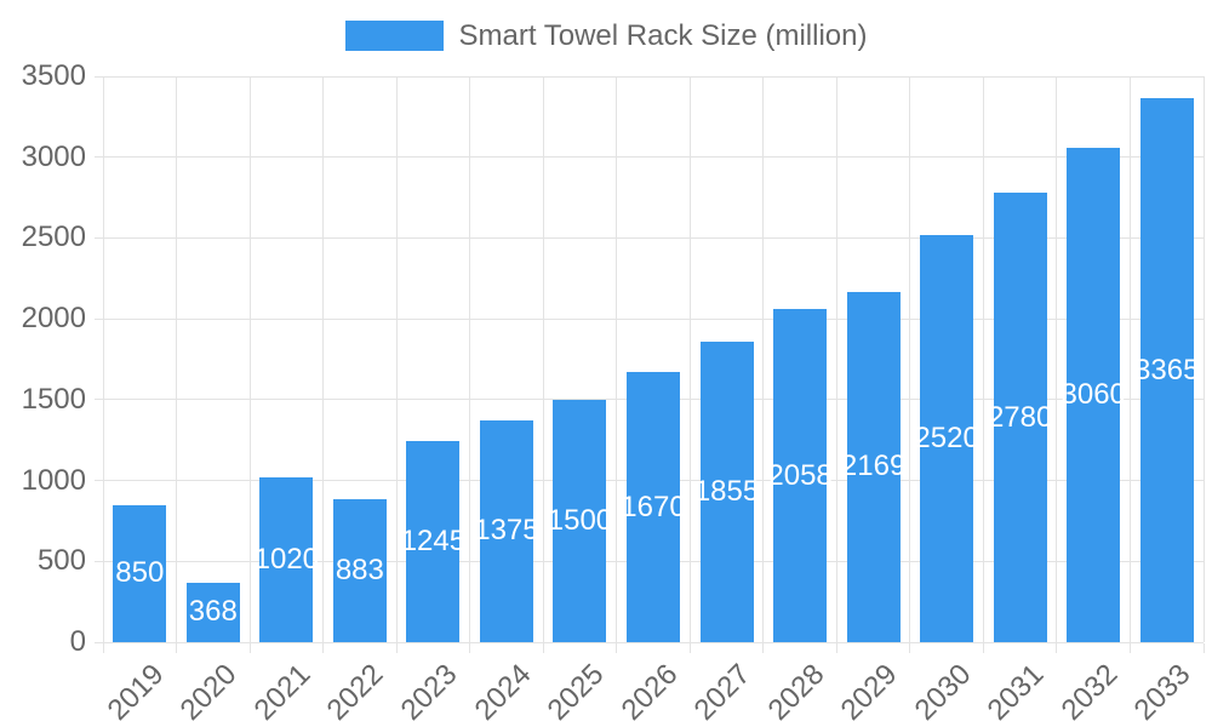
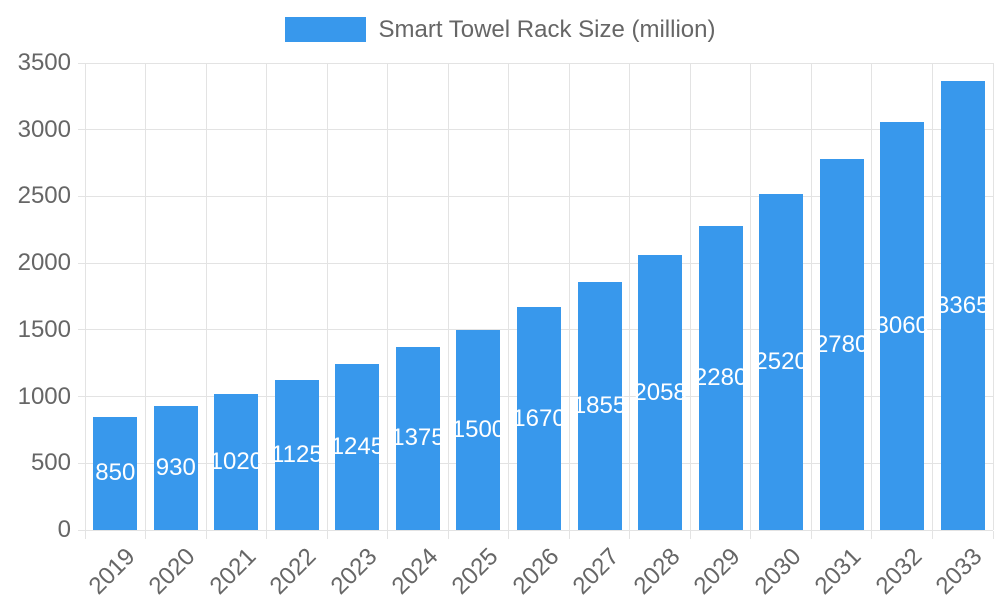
2020: 368 -> 930
2022: 883 -> 1125
2029: 2169 -> 2280
